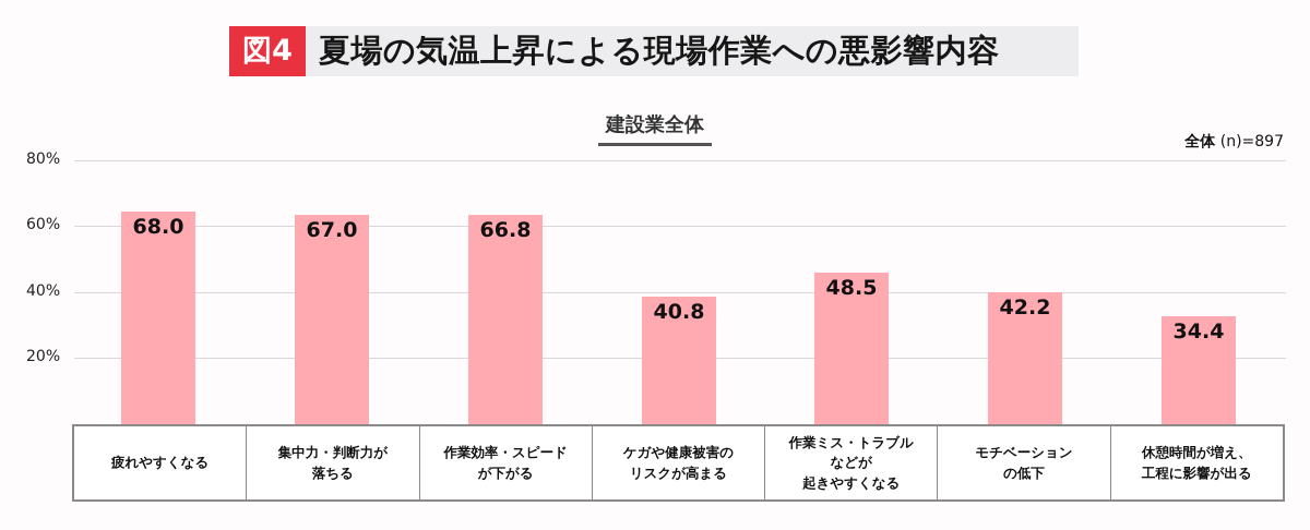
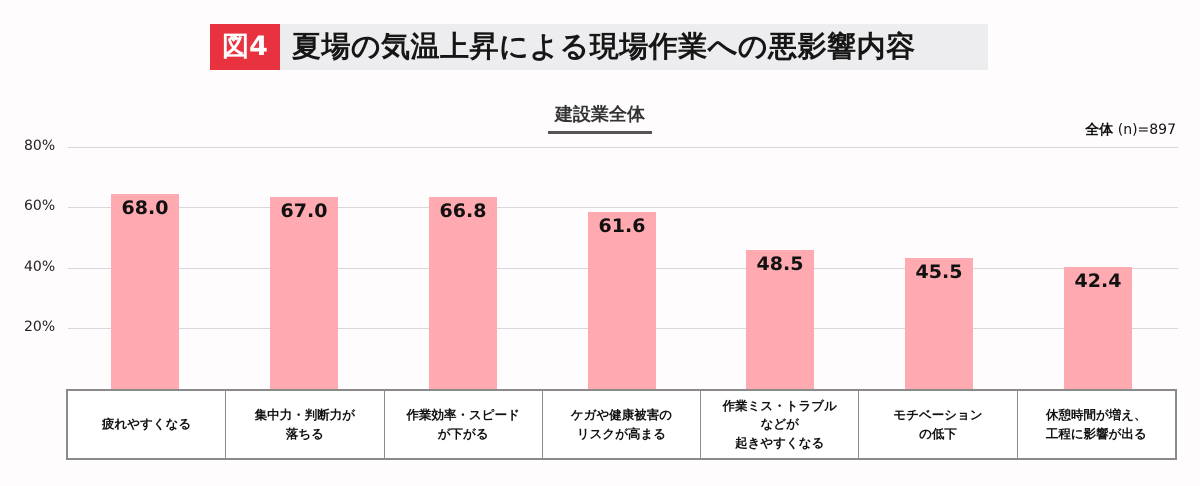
ケガや健康被害のリスクが高まる: 40.8 -> 61.6
モチベーションの低下: 42.2 -> 45.5
休憩時間が増え、工程に影響が出る: 34.4 -> 42.4
